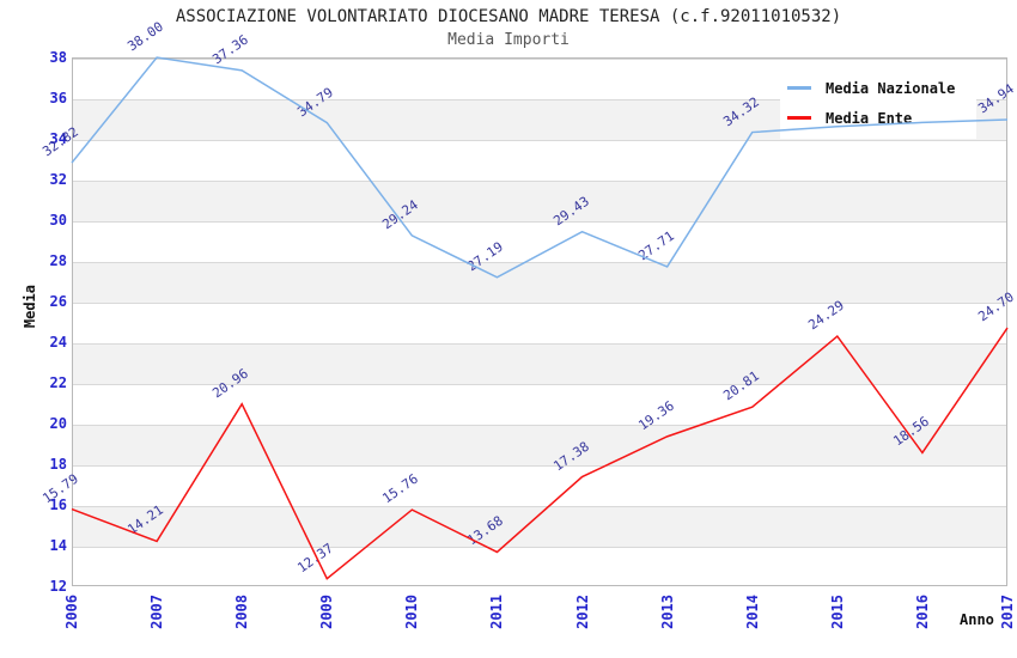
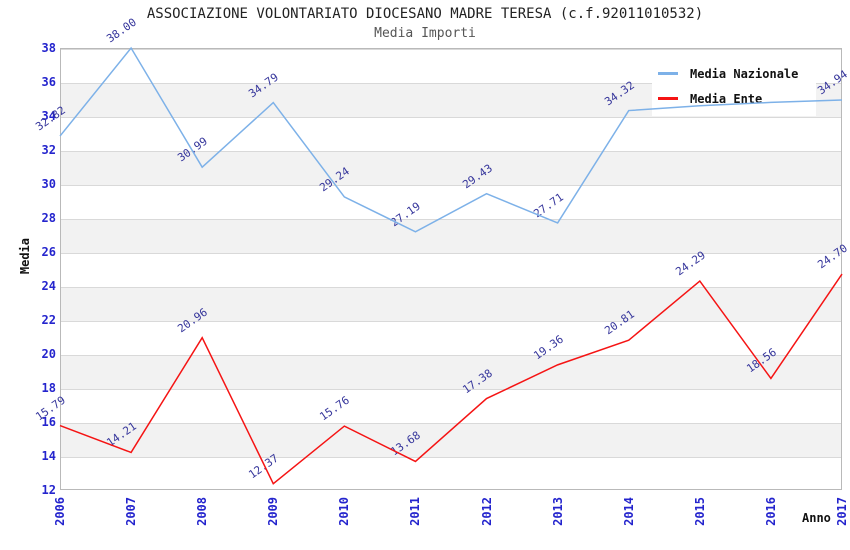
Media Nazionale/2008: 37.36 -> 30.99
